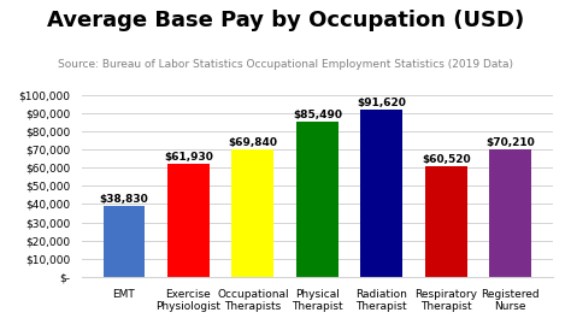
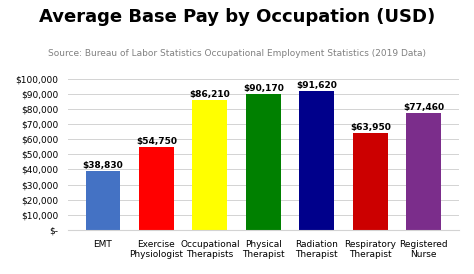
Exercise Physiologist: $61,930 -> $54,750
Occupational Therapists: $69,840 -> $86,210
Physical Therapist: $85,490 -> $90,170
Respiratory Therapist: $60,520 -> $63,950
Registered Nurse: $70,210 -> $77,460
